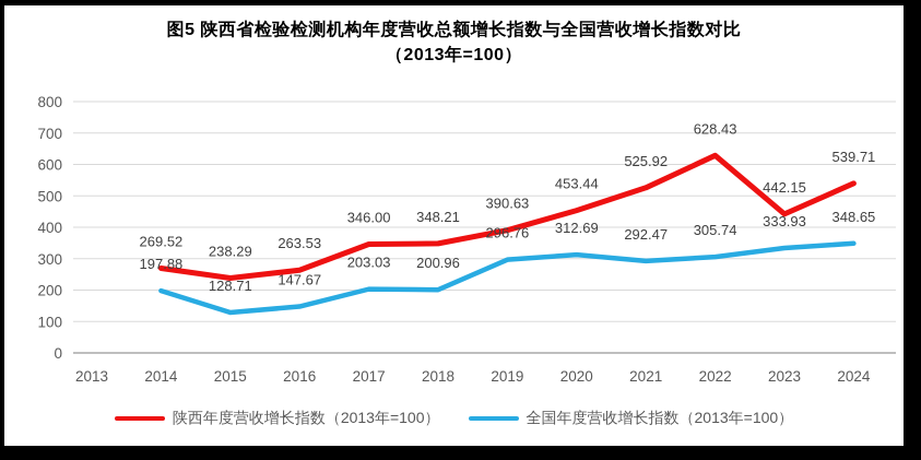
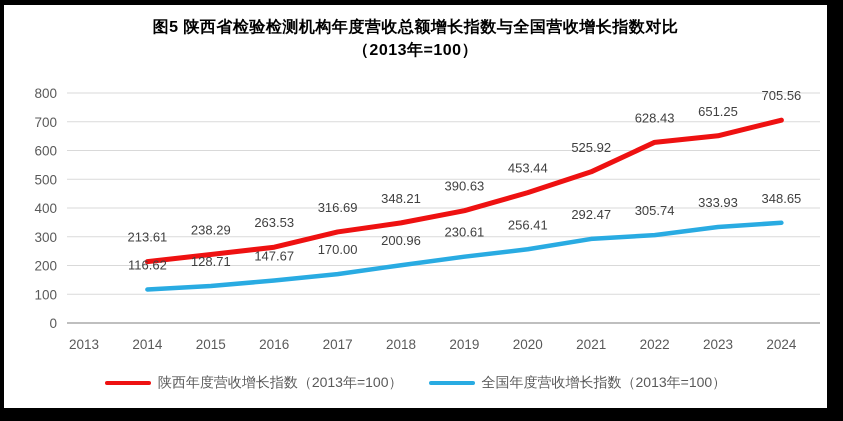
陕西年度营收增长指数（2013年=100）/2014: 269.52 -> 213.61
全国年度营收增长指数（2013年=100）/2014: 197.88 -> 116.62
陕西年度营收增长指数（2013年=100）/2017: 346.00 -> 316.69
全国年度营收增长指数（2013年=100）/2017: 203.03 -> 170.00
全国年度营收增长指数（2013年=100）/2019: 296.76 -> 230.61
全国年度营收增长指数（2013年=100）/2020: 312.69 -> 256.41
陕西年度营收增长指数（2013年=100）/2023: 442.15 -> 651.25
陕西年度营收增长指数（2013年=100）/2024: 539.71 -> 705.56
